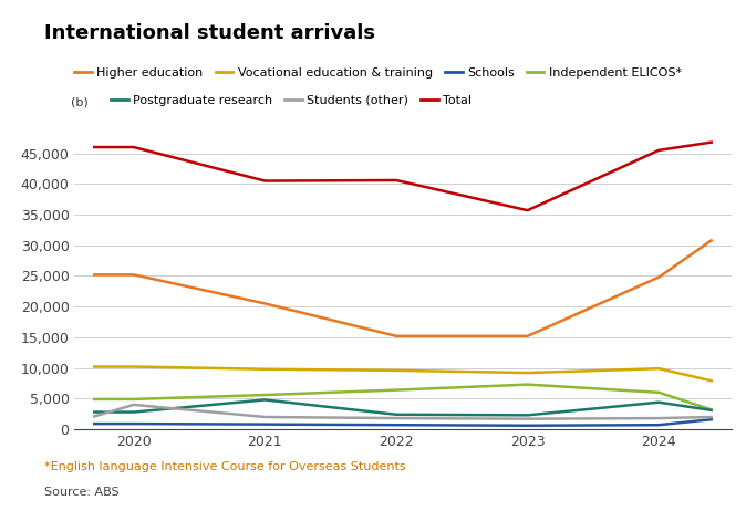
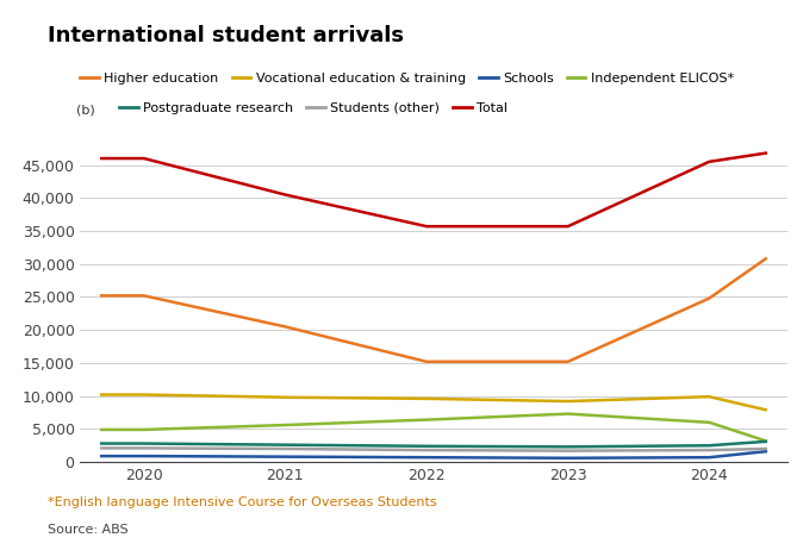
Students (other)/2020: 4,000 -> 2,100
Postgraduate research/2021: 4,800 -> 2,600
Total/2022: 40,600 -> 35,700
Postgraduate research/2024: 4,400 -> 2,500
